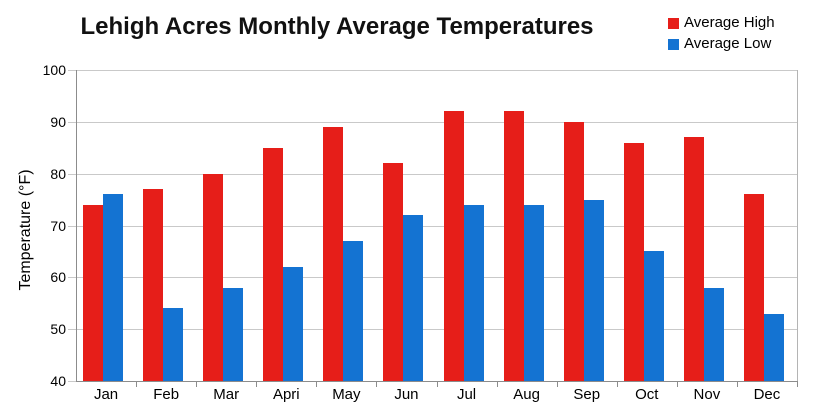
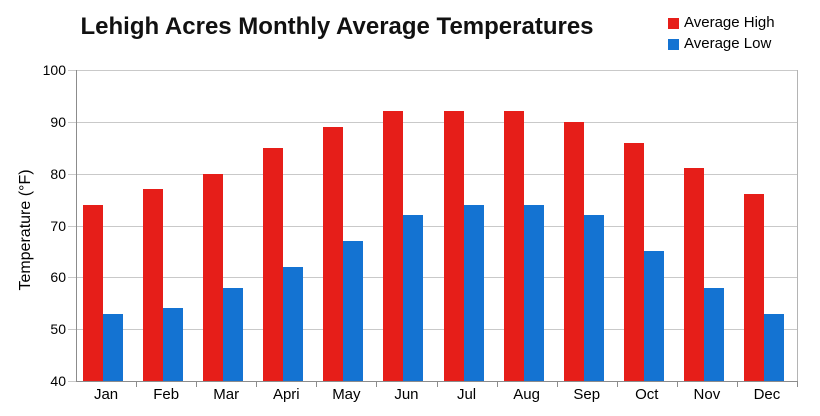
Average Low/Jan: 76 -> 53
Average High/Jun: 82 -> 92
Average Low/Sep: 75 -> 72
Average High/Nov: 87 -> 81
